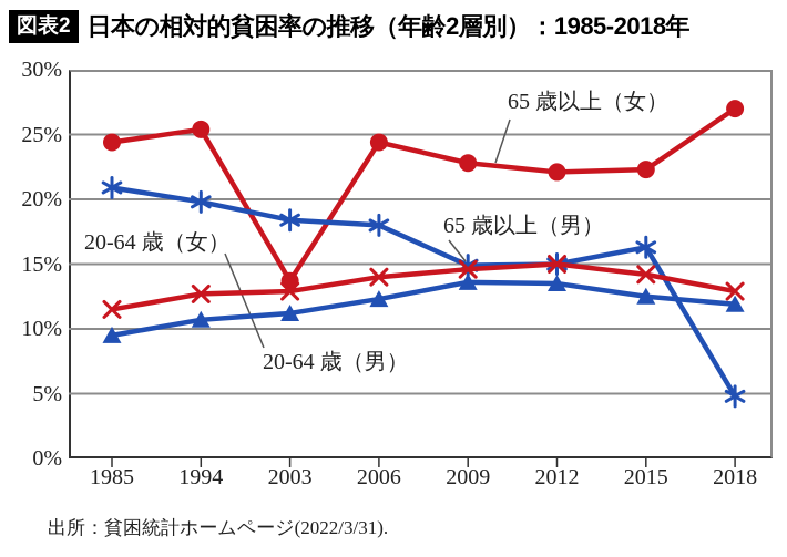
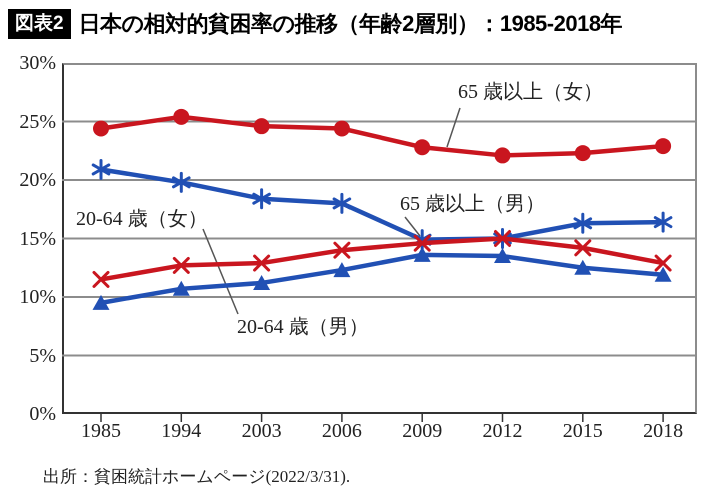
65歳以上（女）/2003: 13.7% -> 24.6%
65歳以上（女）/2018: 27.0% -> 22.9%
65歳以上（男）/2018: 4.8% -> 16.4%
